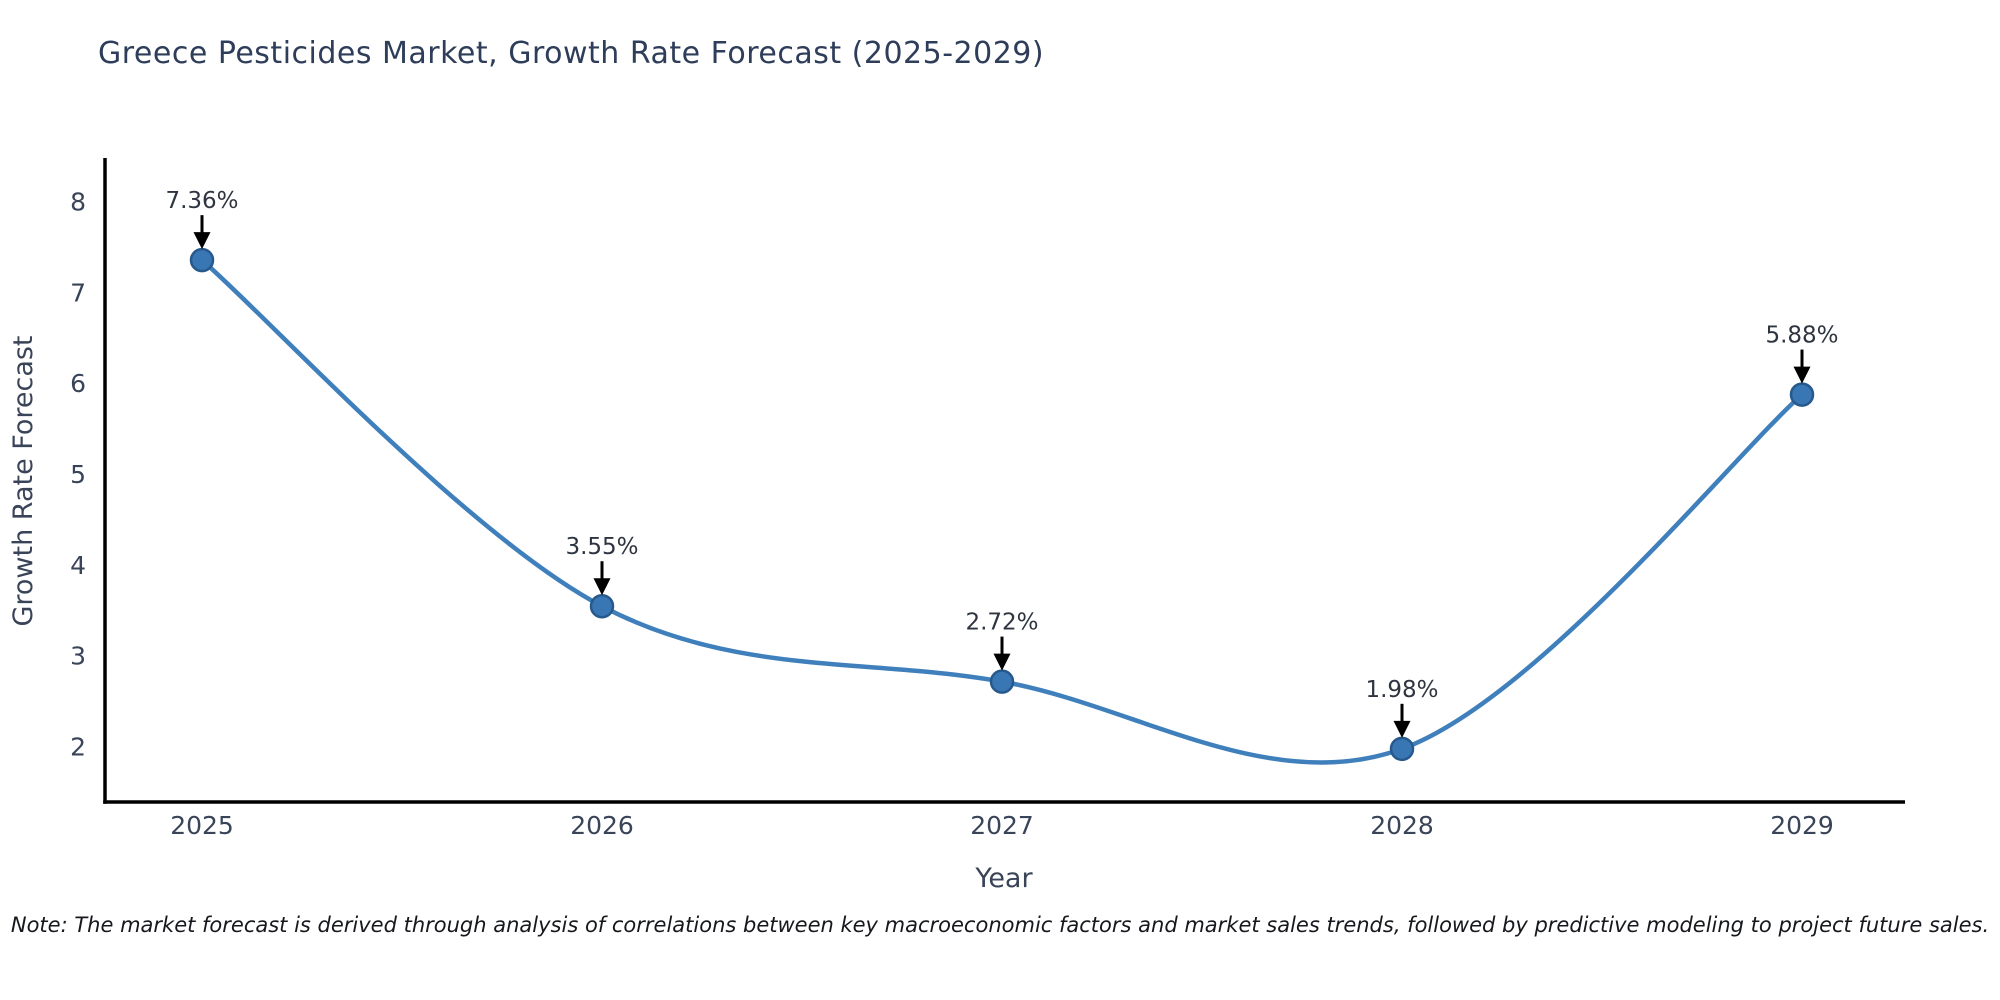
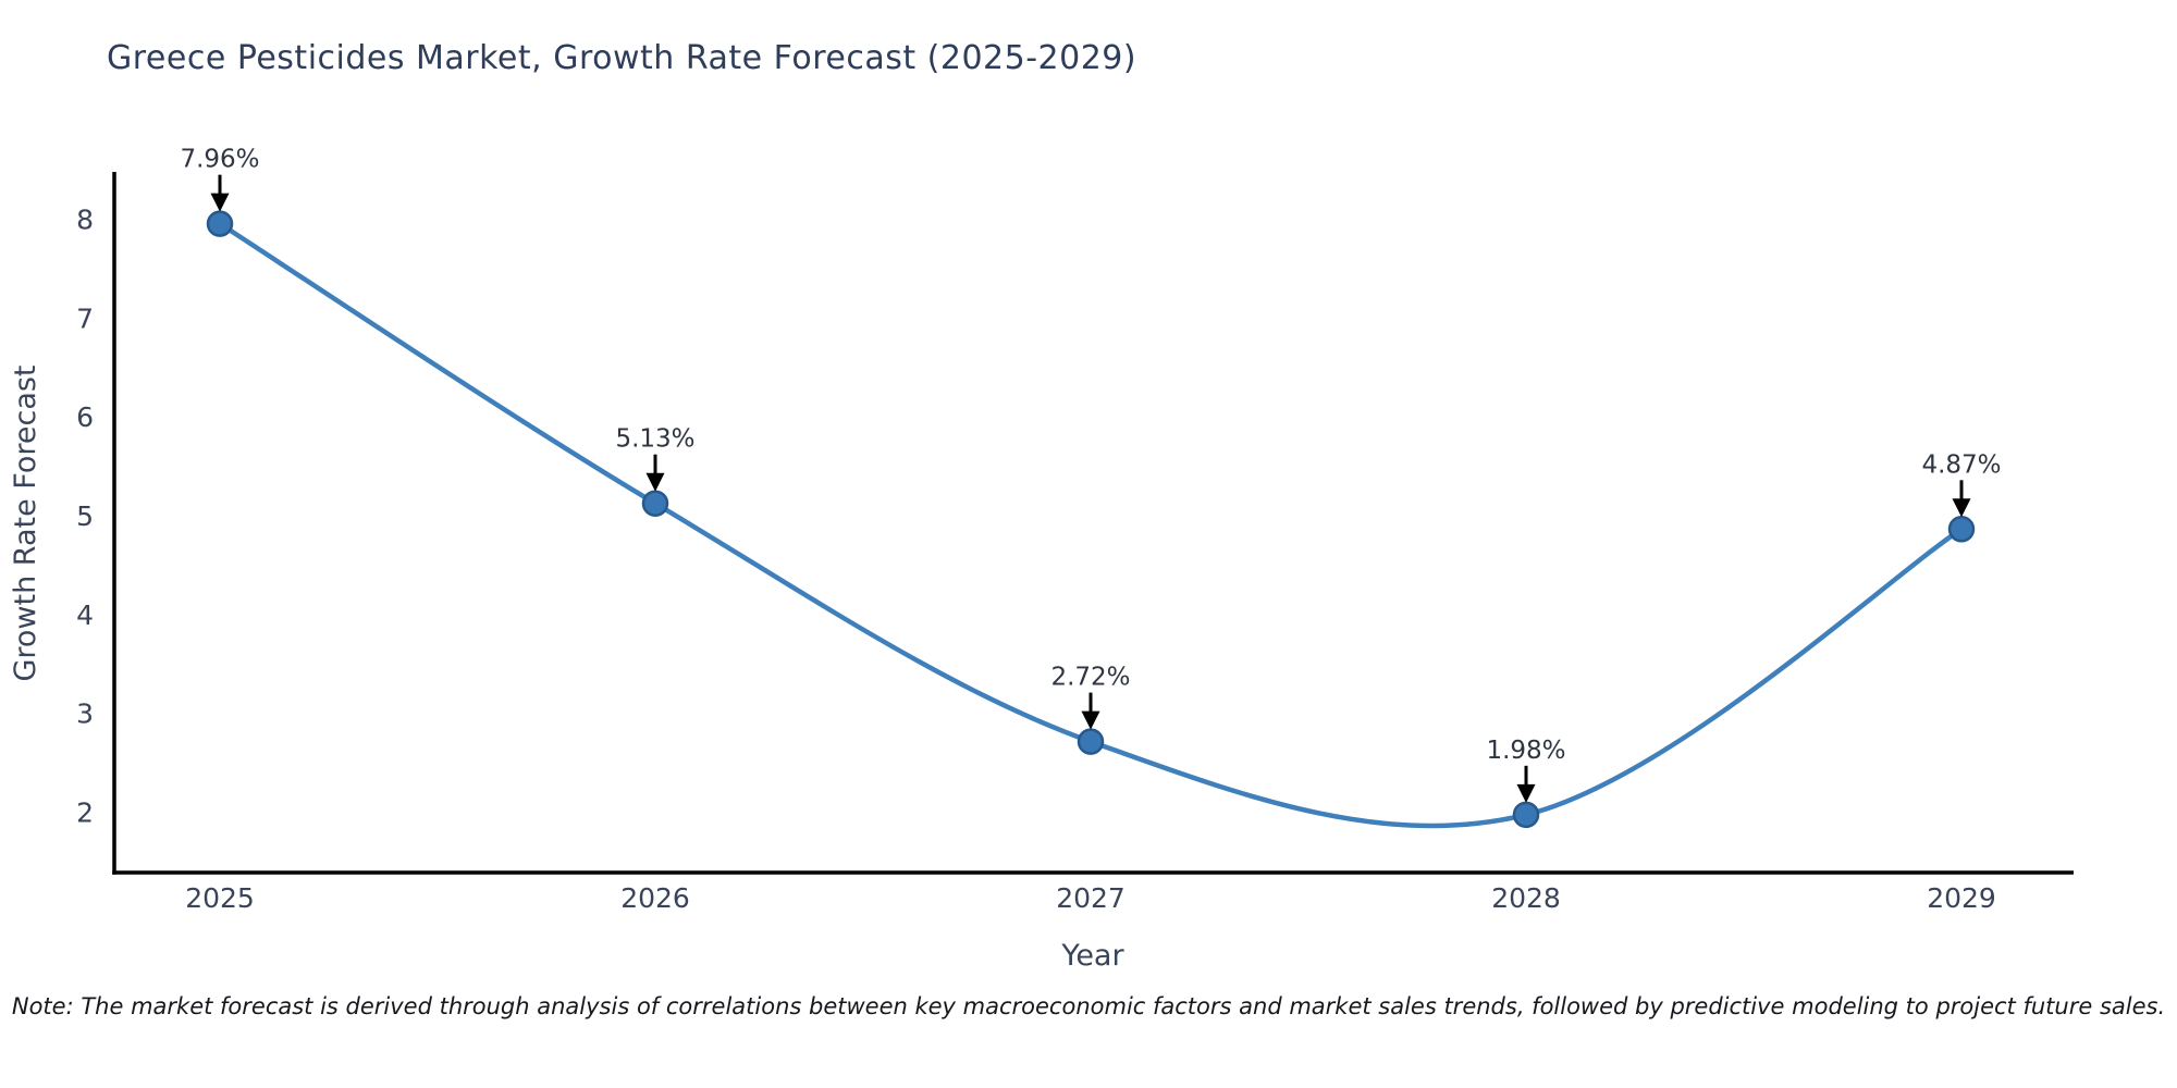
2025: 7.36% -> 7.96%
2026: 3.55% -> 5.13%
2029: 5.88% -> 4.87%
